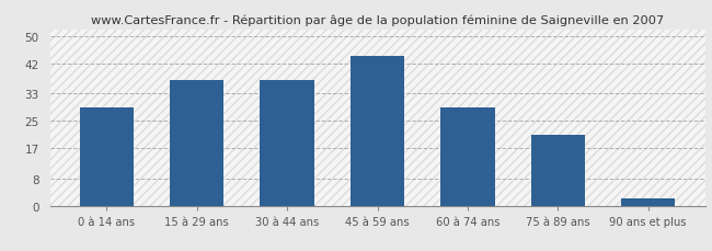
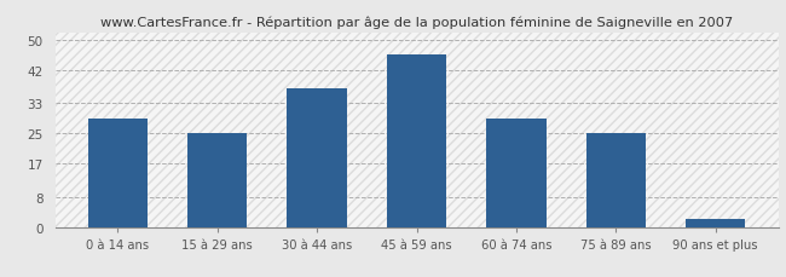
15 à 29 ans: 37 -> 25
45 à 59 ans: 44 -> 46
75 à 89 ans: 21 -> 25
